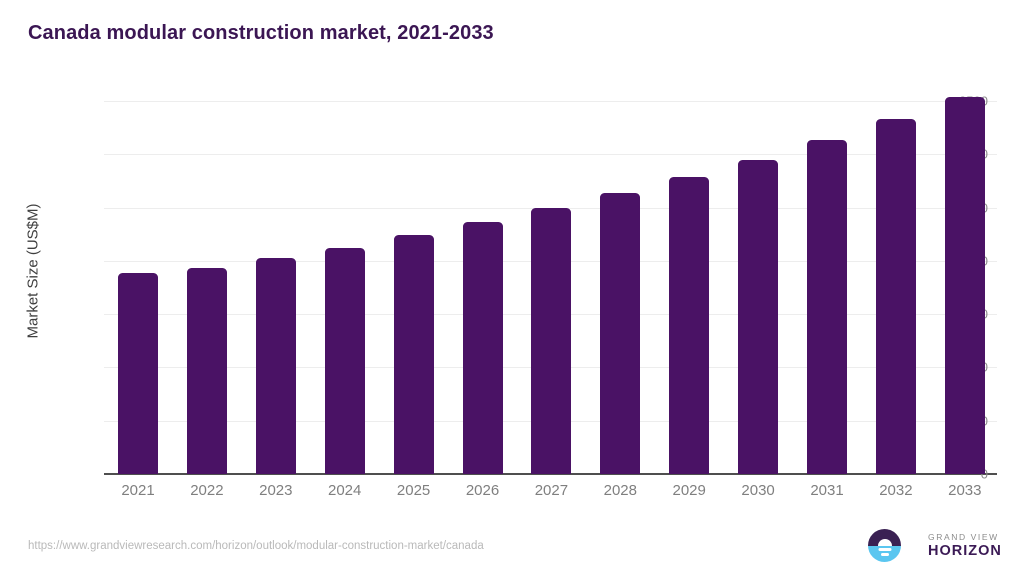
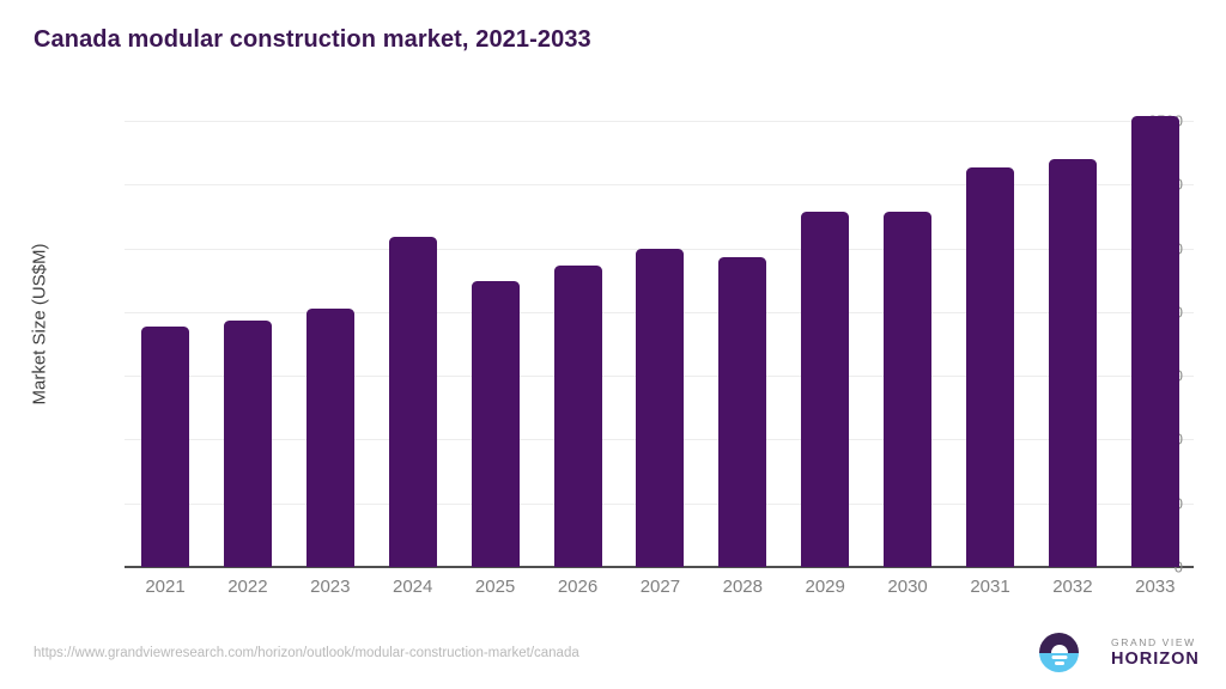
2024: 2120 -> 2590
2028: 2640 -> 2430
2030: 2950 -> 2790
2032: 3330 -> 3200
